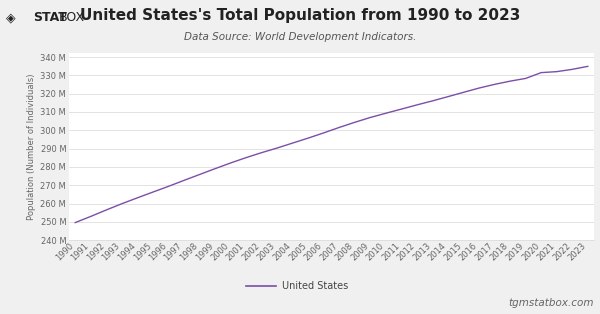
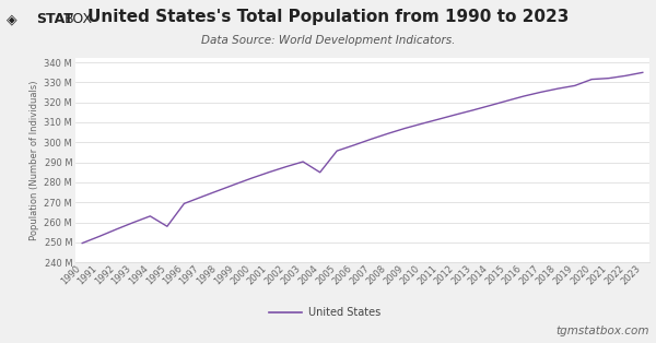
1995: 266 M -> 258 M
2004: 293 M -> 285 M
